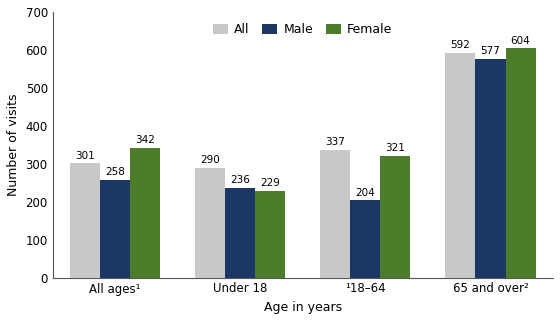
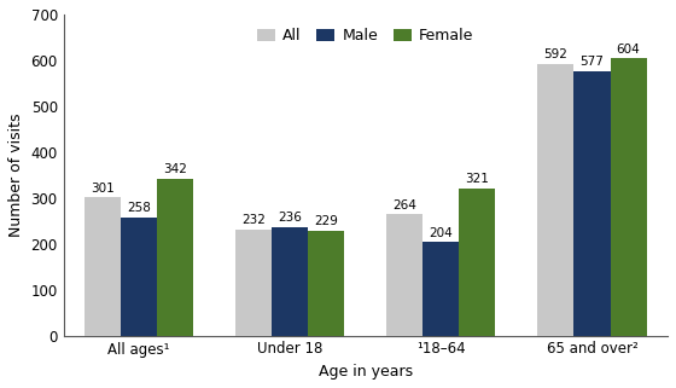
All/Under 18: 290 -> 232
All/¹18–64: 337 -> 264
